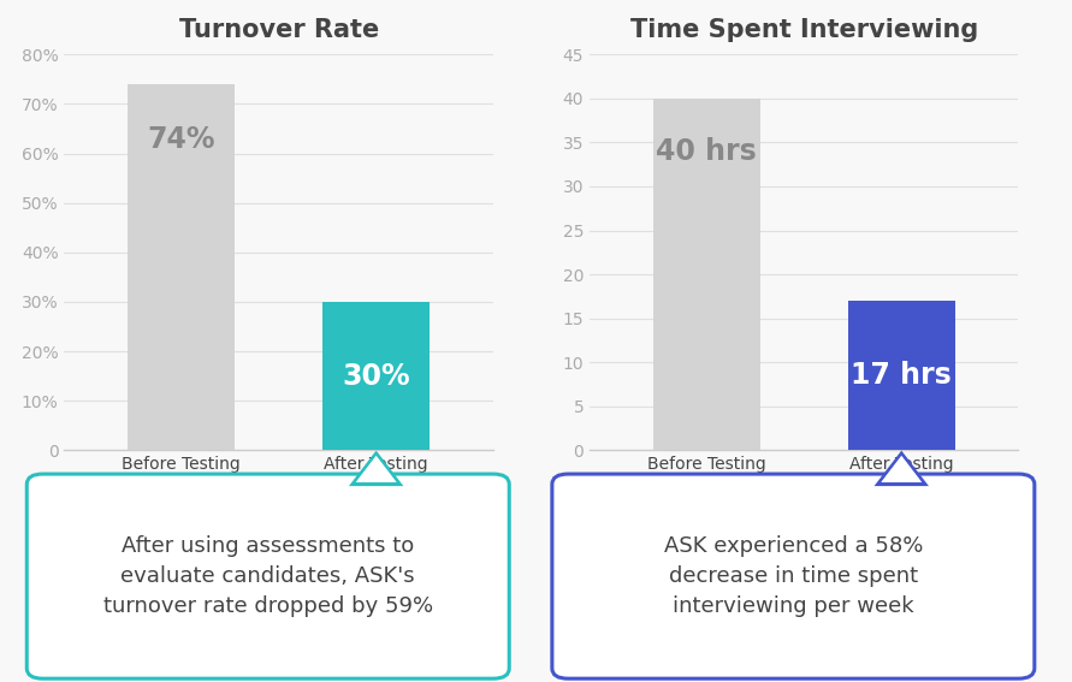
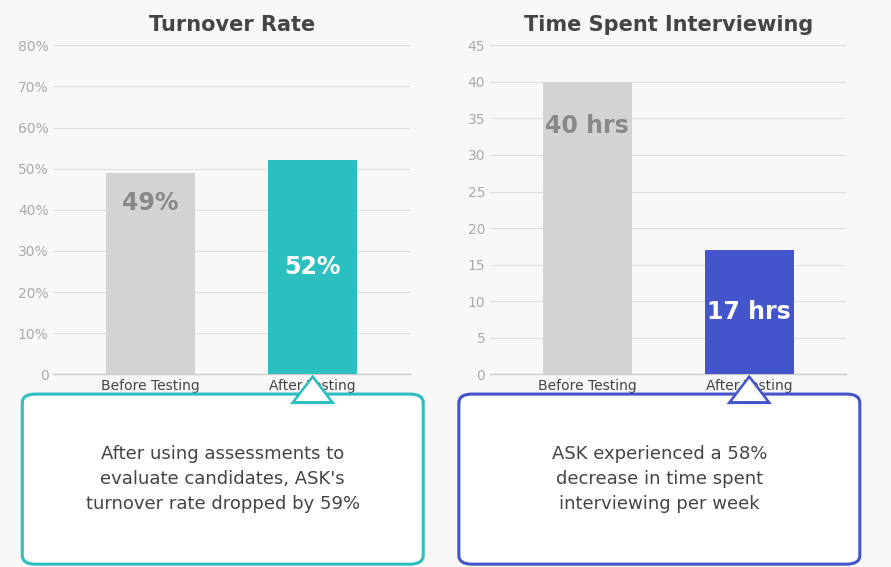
Turnover Rate/Before Testing: 74% -> 49%
Turnover Rate/After Testing: 30% -> 52%
